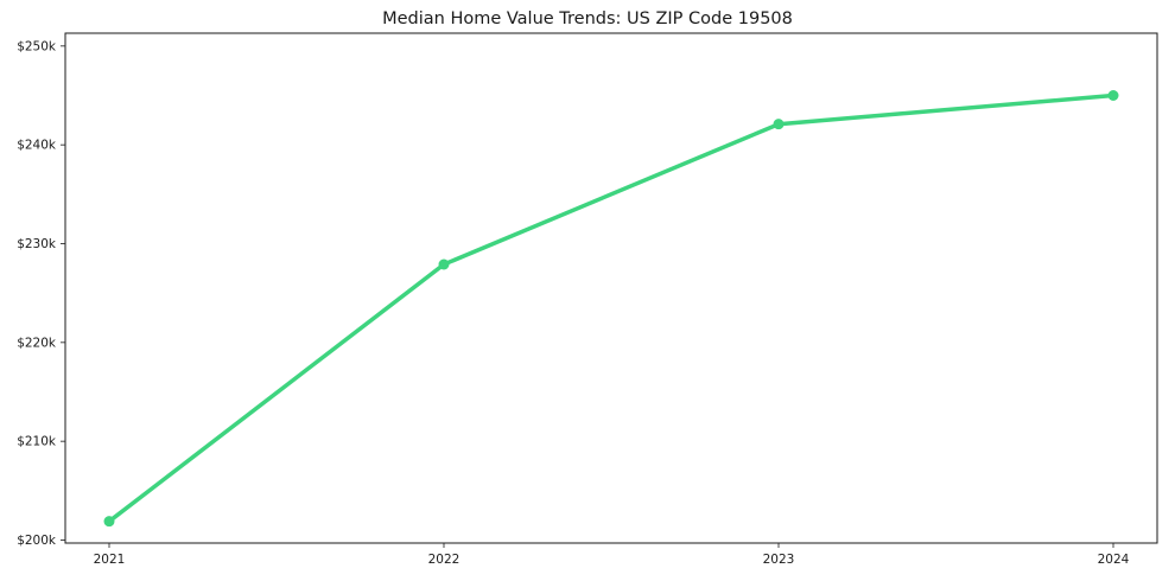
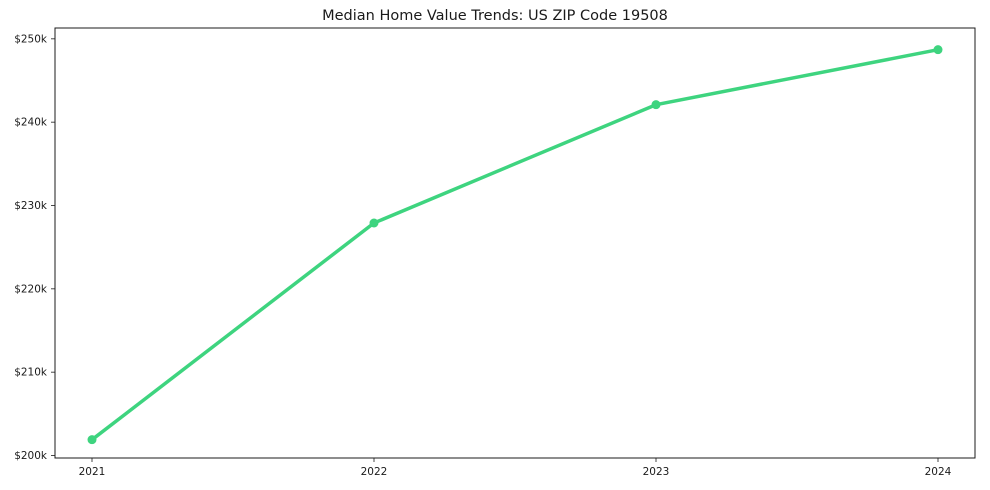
2024: $245k -> $249k
